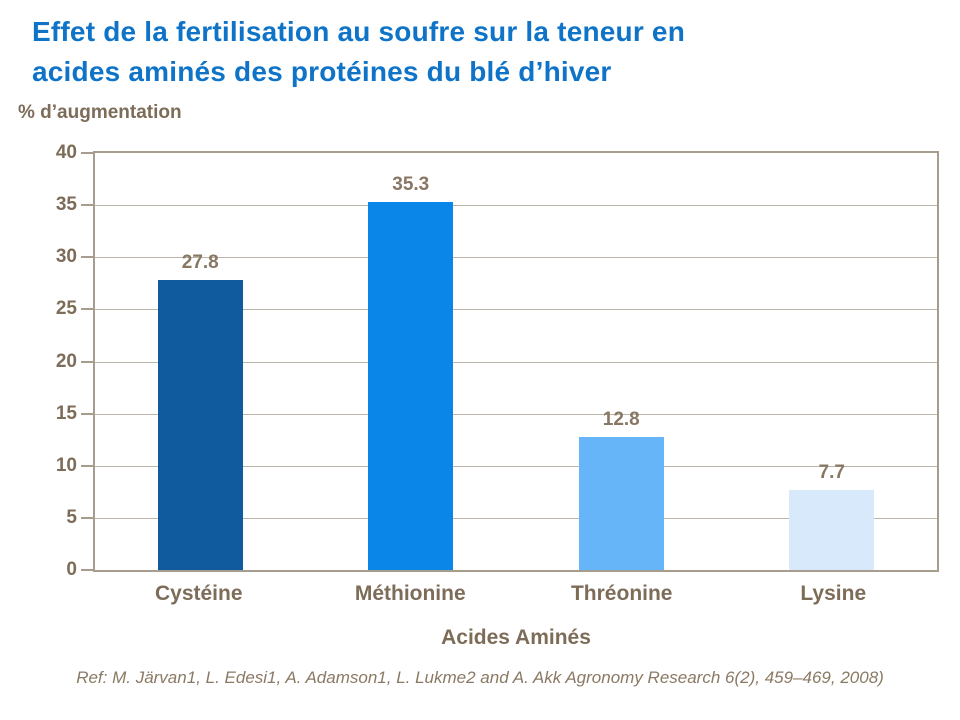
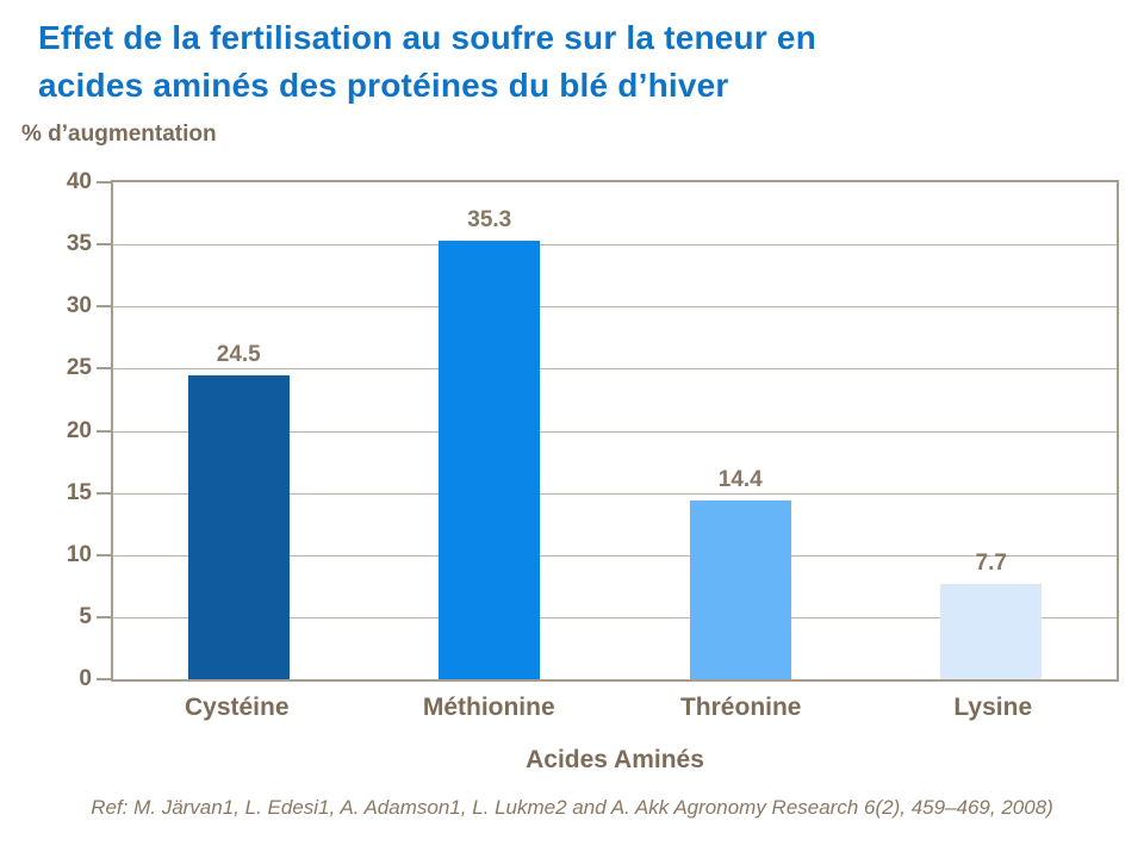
Cystéine: 27.8 -> 24.5
Thréonine: 12.8 -> 14.4
